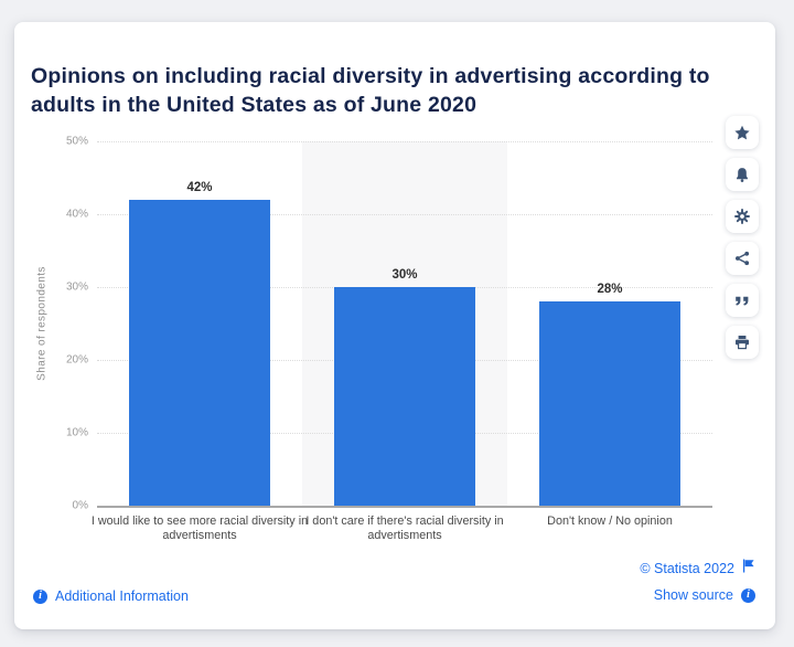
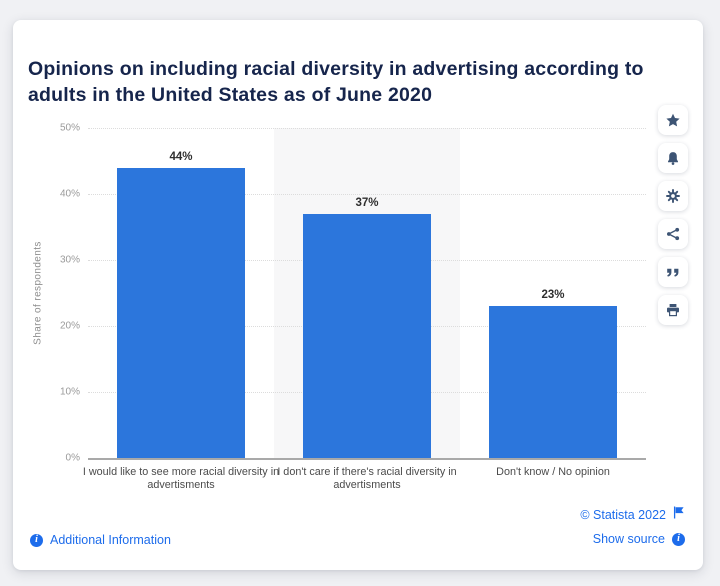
I would like to see more racial diversity in advertisments: 42% -> 44%
I don't care if there's racial diversity in advertisments: 30% -> 37%
Don't know / No opinion: 28% -> 23%
